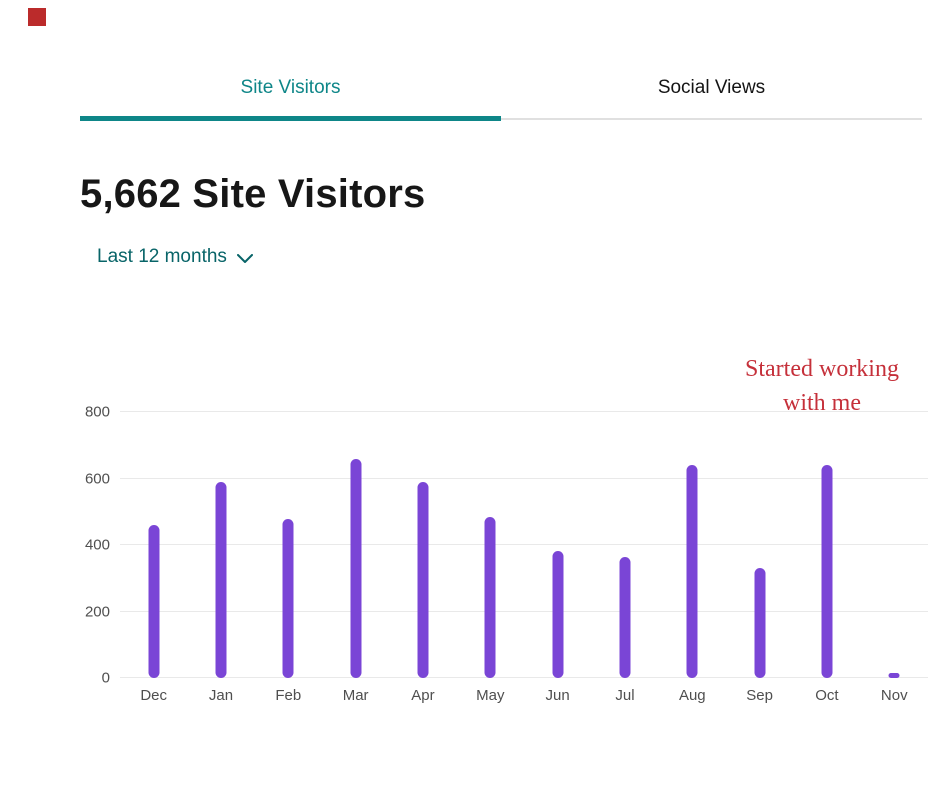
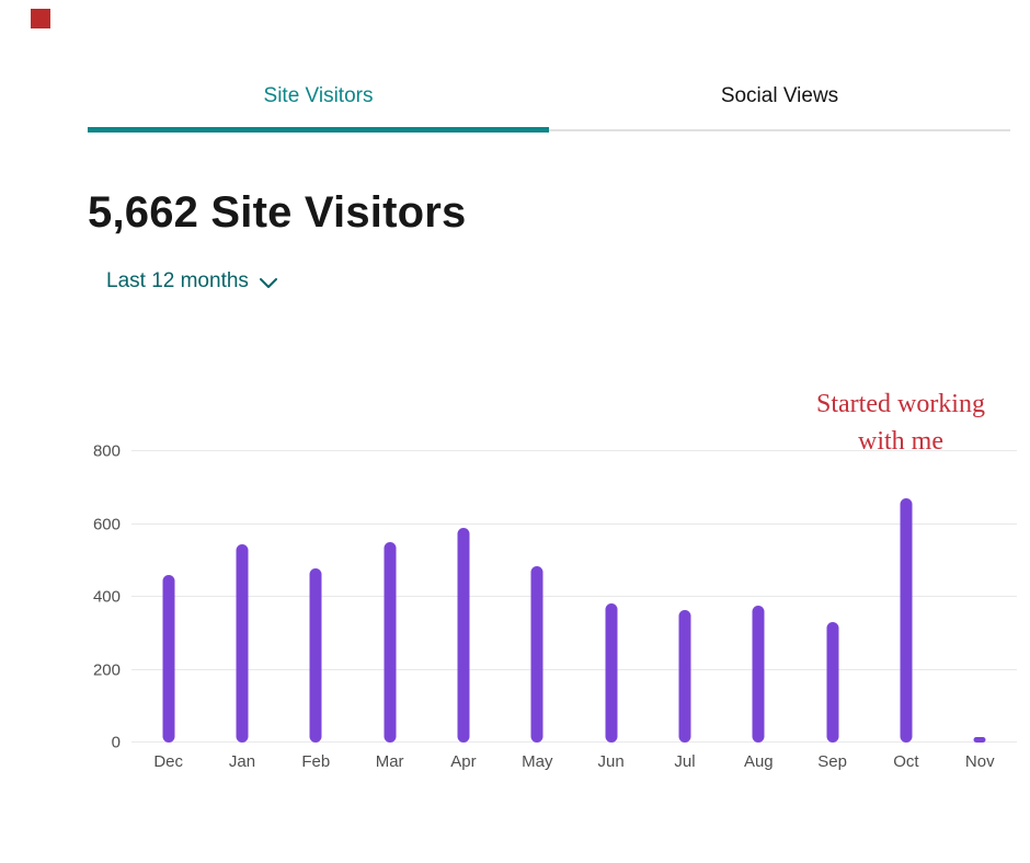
Jan: 590 -> 540
Mar: 660 -> 550
Aug: 640 -> 380
Oct: 640 -> 670
